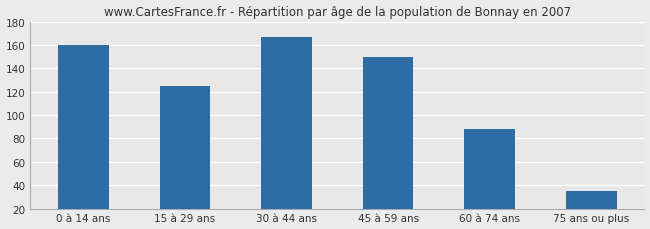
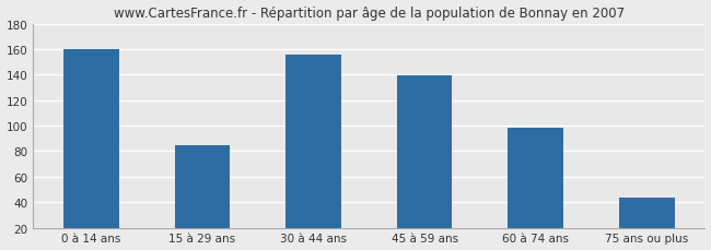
15 à 29 ans: 125 -> 85
30 à 44 ans: 167 -> 156
45 à 59 ans: 150 -> 139
60 à 74 ans: 88 -> 98
75 ans ou plus: 35 -> 44
